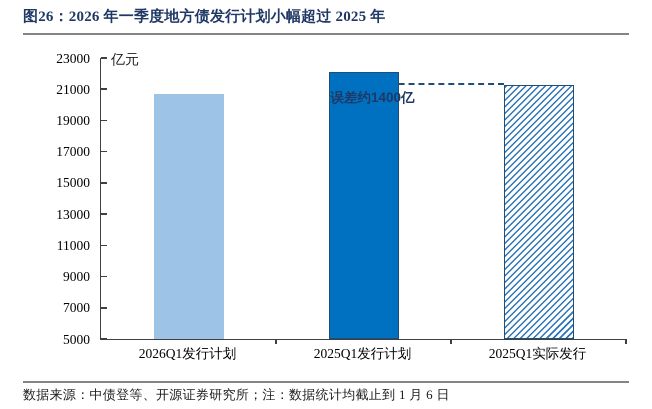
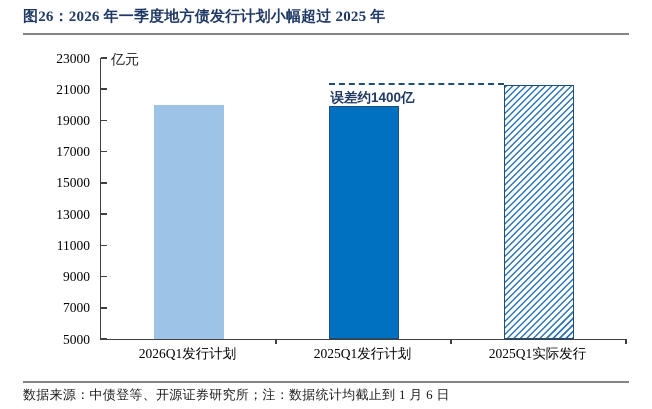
2026Q1发行计划: 20700 -> 20000
2025Q1发行计划: 22100 -> 19900
